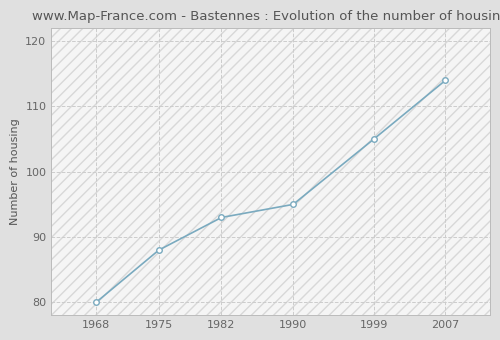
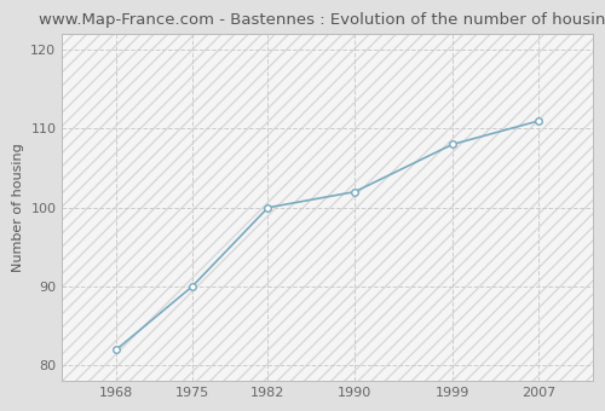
1968: 80 -> 82
1975: 88 -> 90
1982: 93 -> 100
1990: 95 -> 102
1999: 105 -> 108
2007: 114 -> 111
